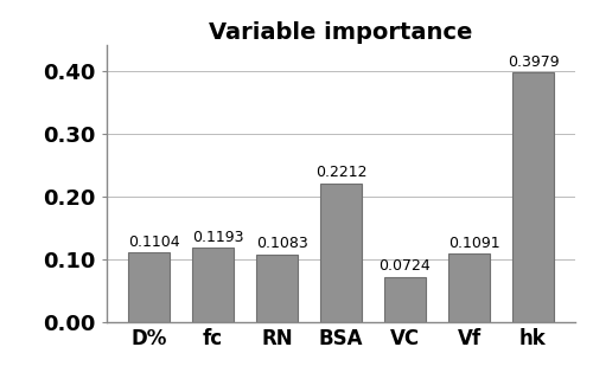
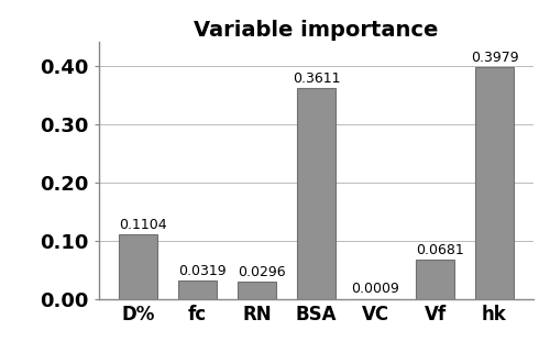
fc: 0.1193 -> 0.0319
RN: 0.1083 -> 0.0296
BSA: 0.2212 -> 0.3611
VC: 0.0724 -> 0.0009
Vf: 0.1091 -> 0.0681
